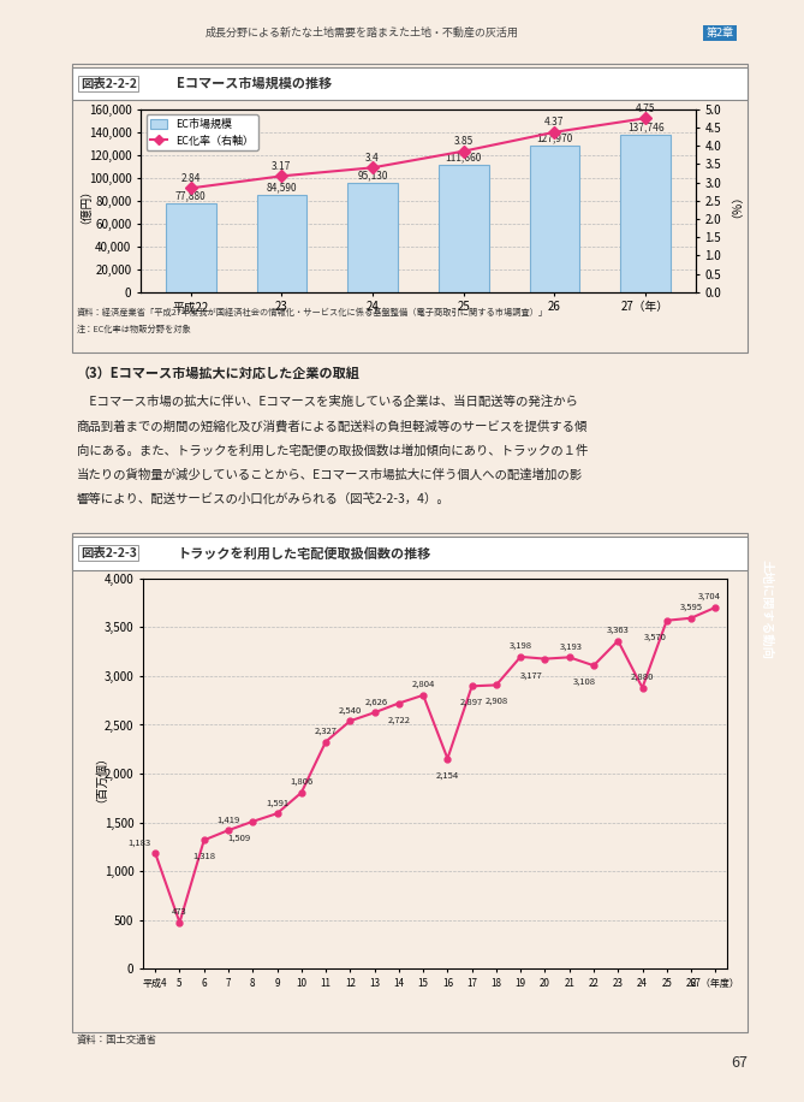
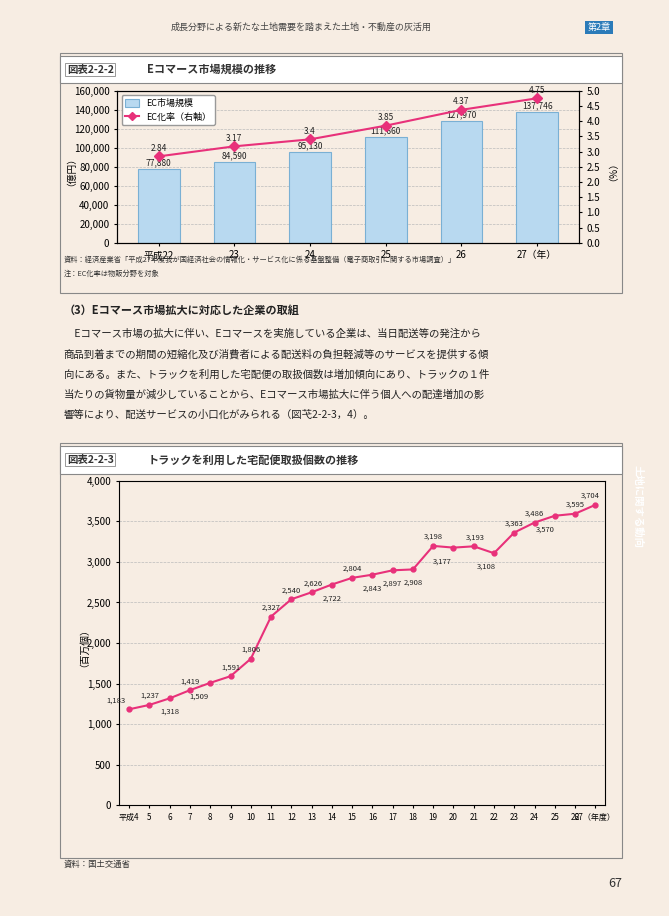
5: 473 -> 1,237
16: 2,154 -> 2,843
24: 2,880 -> 3,486
